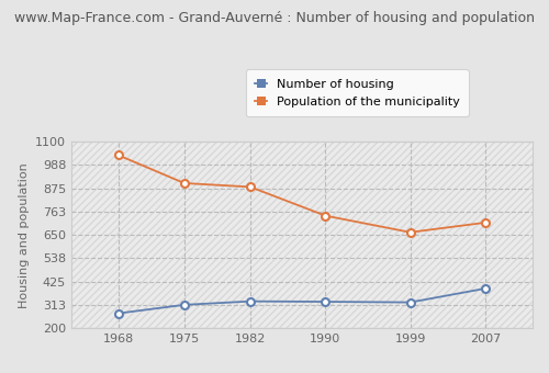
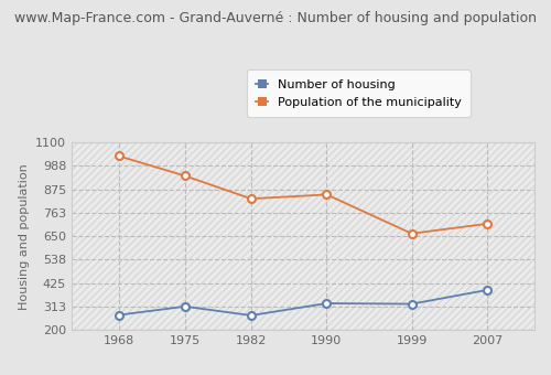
Population of the municipality/1975: 900 -> 940
Number of housing/1982: 330 -> 270
Population of the municipality/1982: 880 -> 830
Population of the municipality/1990: 740 -> 850
